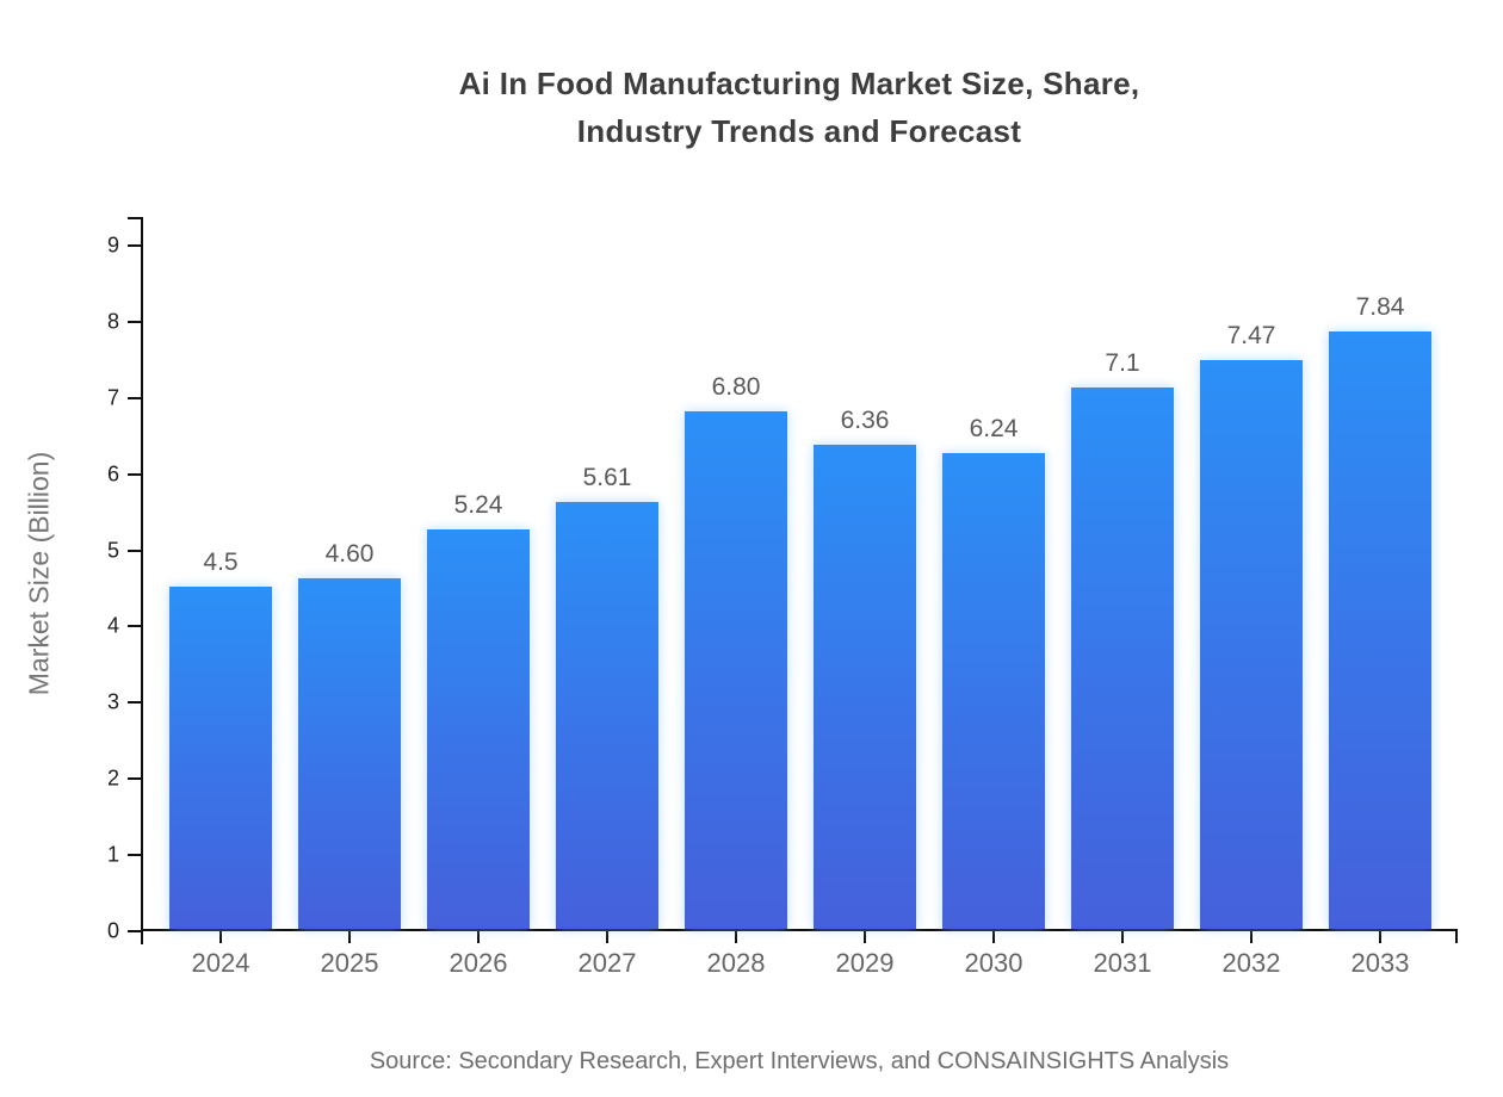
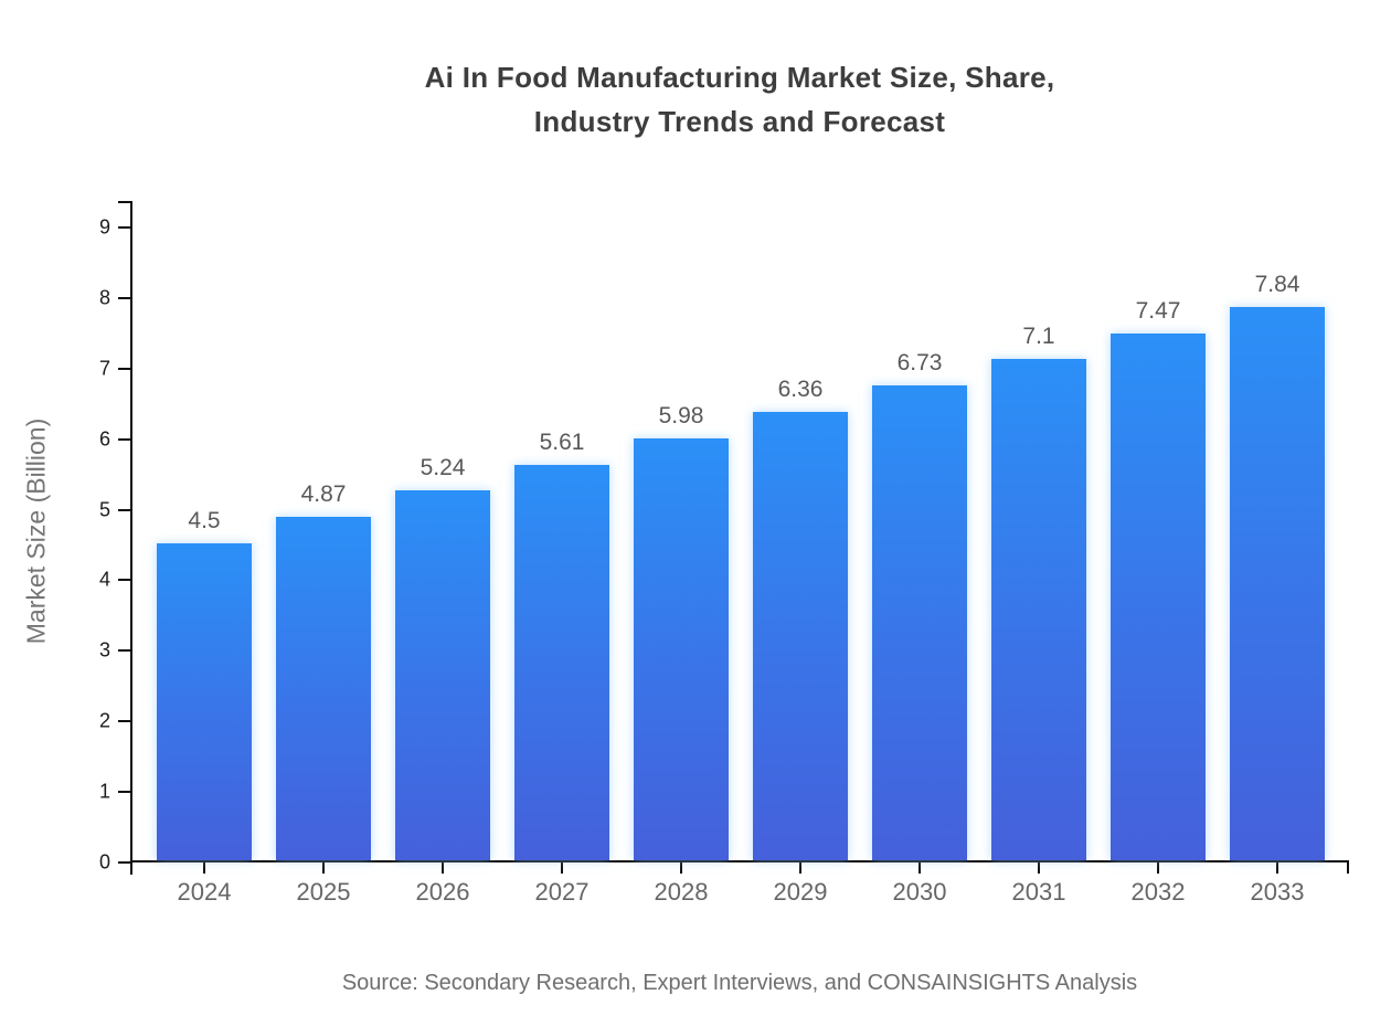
2025: 4.60 -> 4.87
2028: 6.80 -> 5.98
2030: 6.24 -> 6.73
